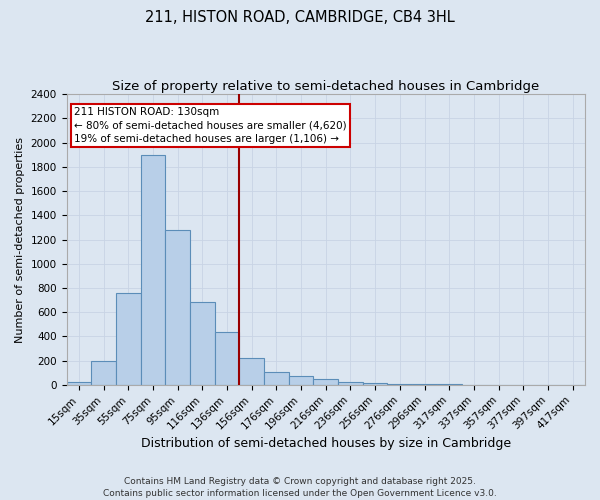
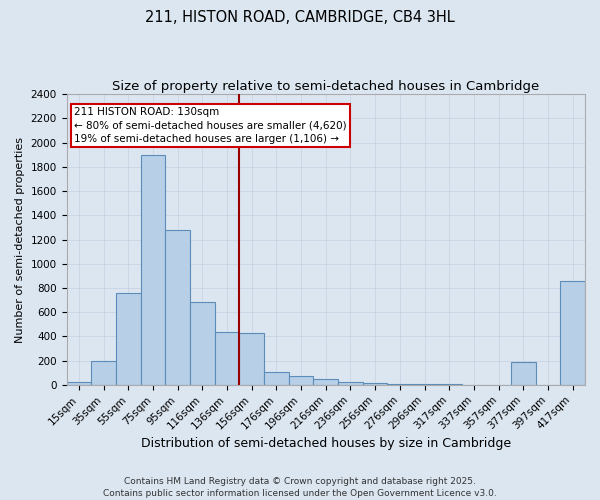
156sqm: 220 -> 430
377sqm: 0 -> 190
417sqm: 0 -> 860
